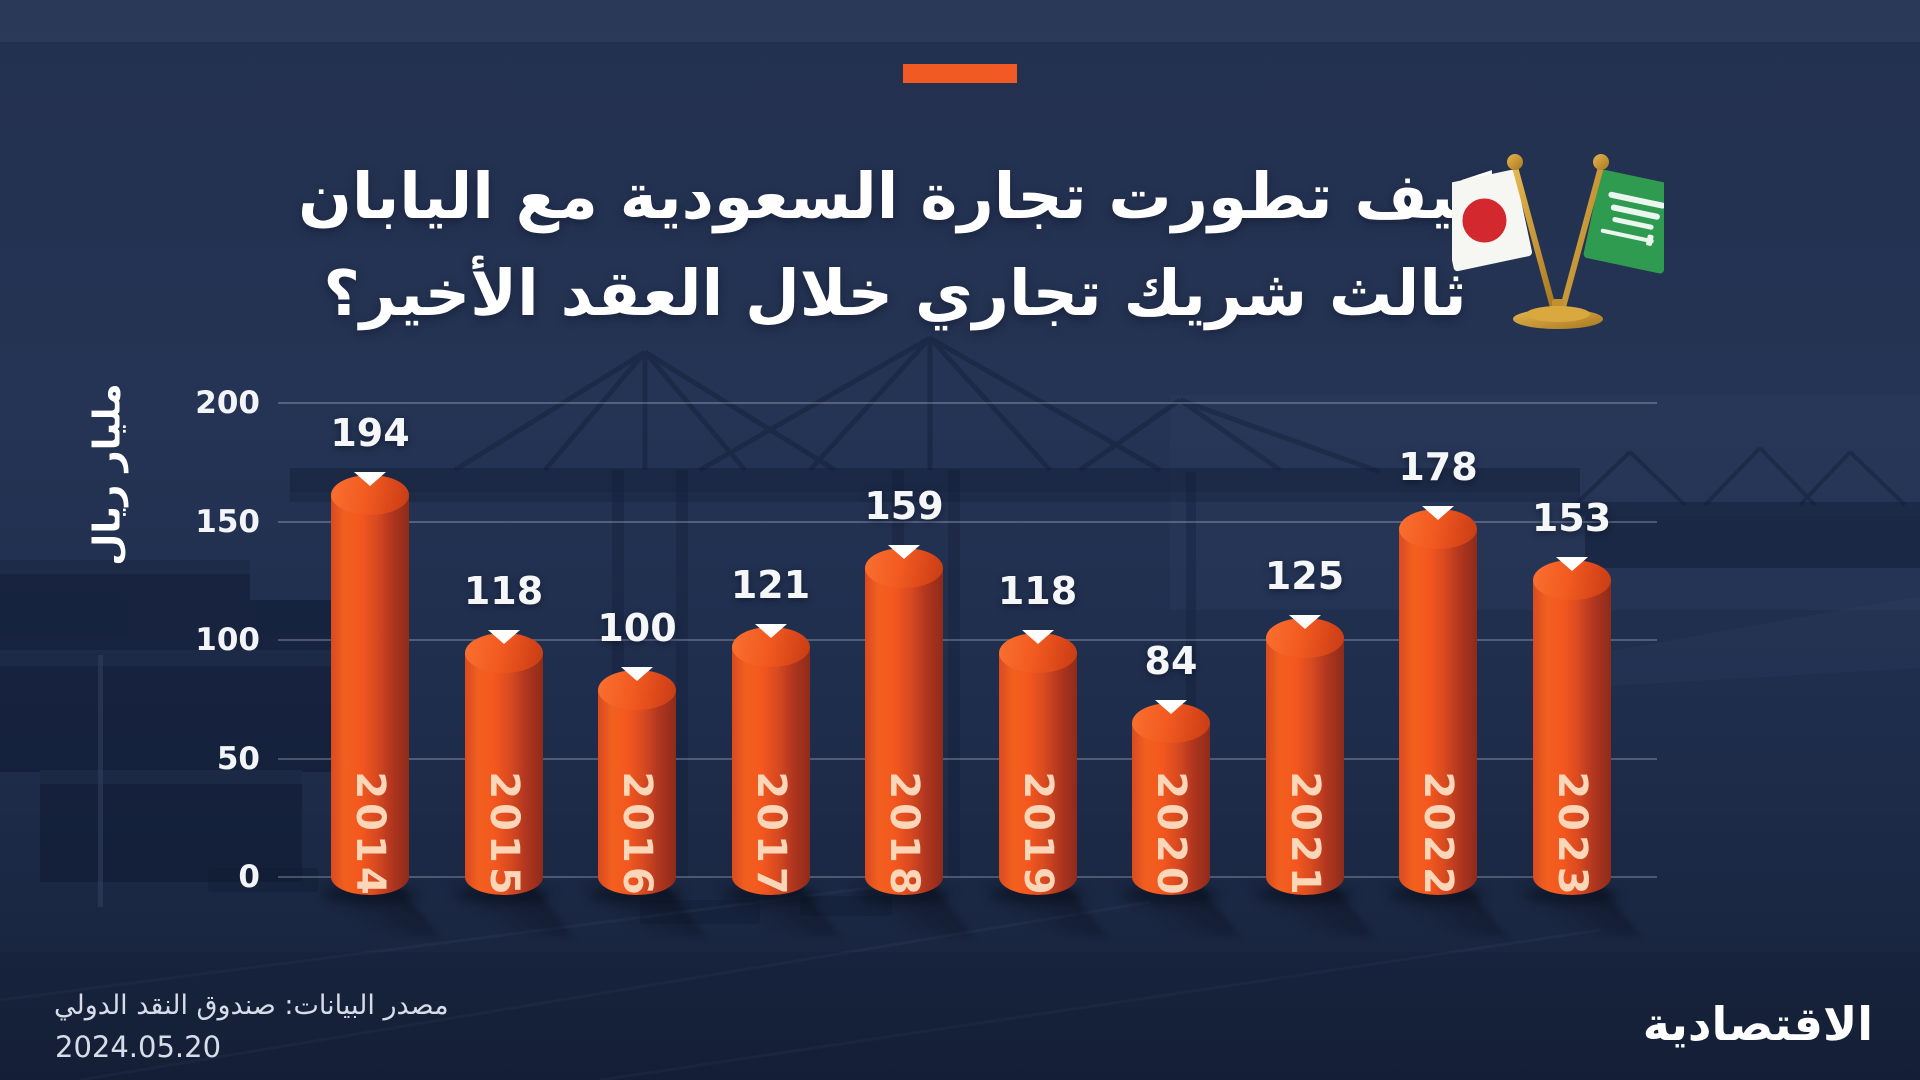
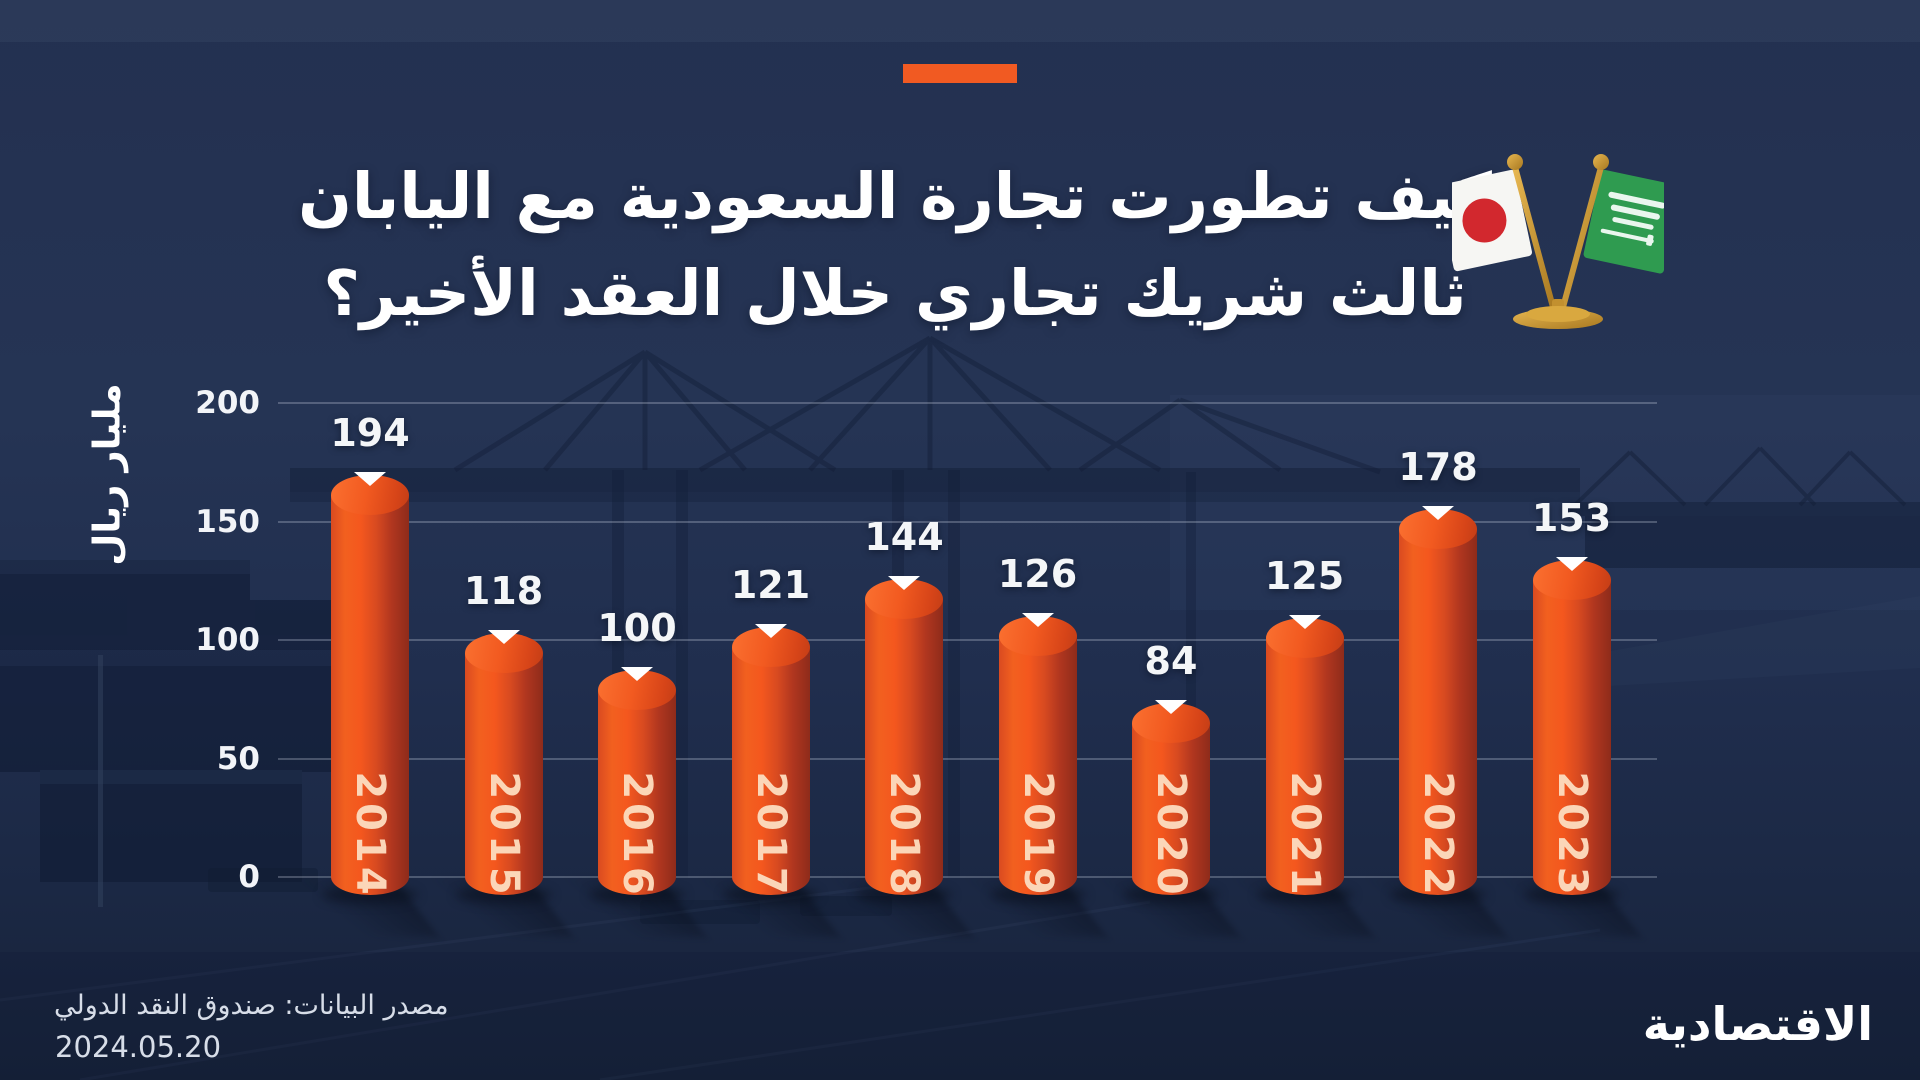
2018: 159 -> 144
2019: 118 -> 126
